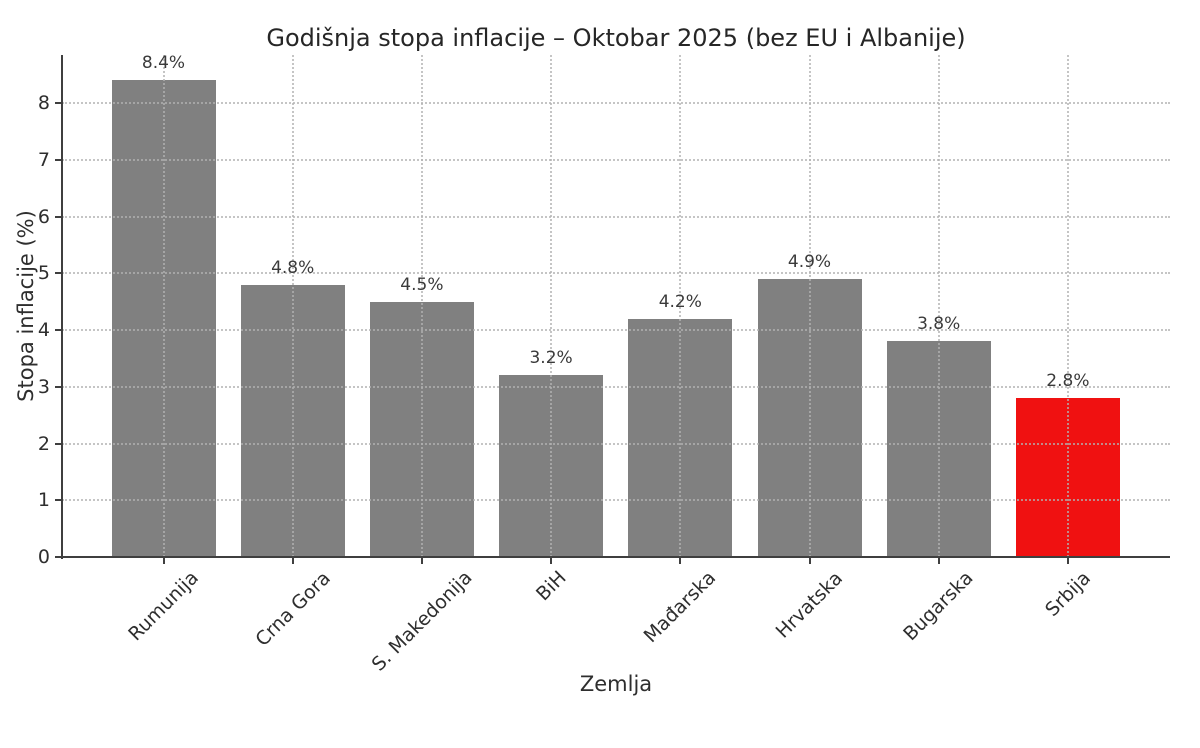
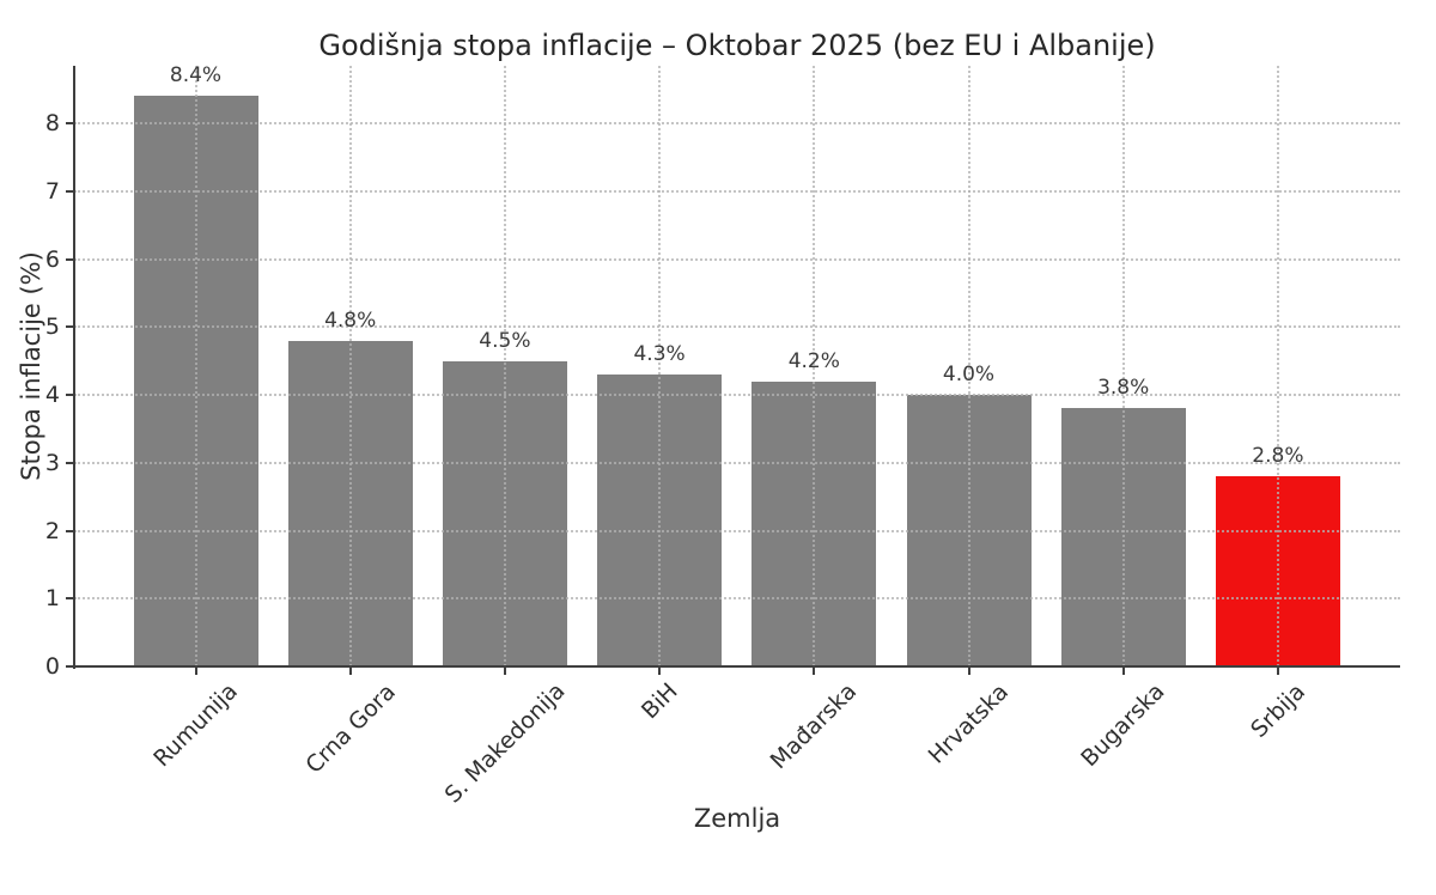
BiH: 3.2% -> 4.3%
Hrvatska: 4.9% -> 4.0%
